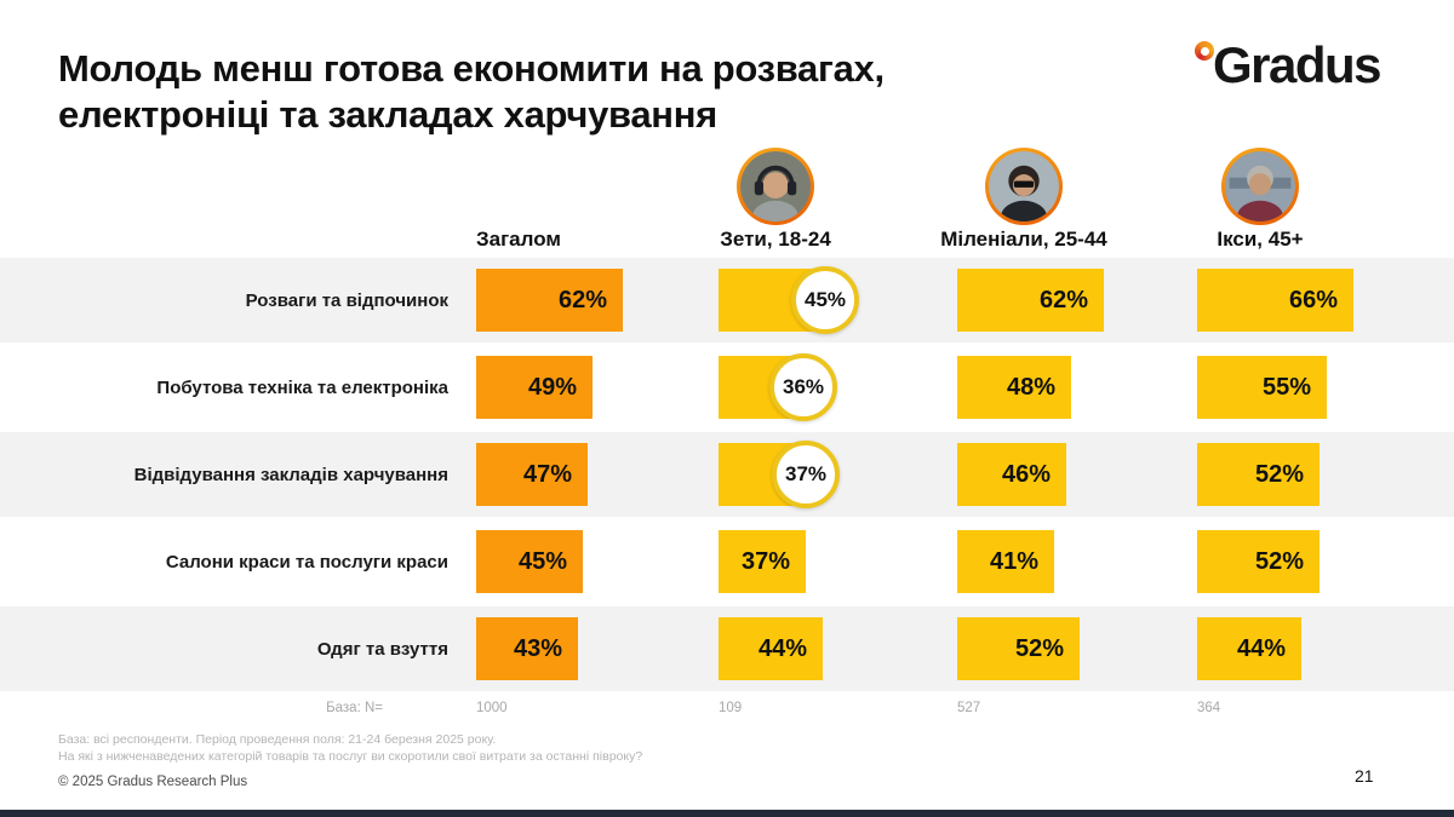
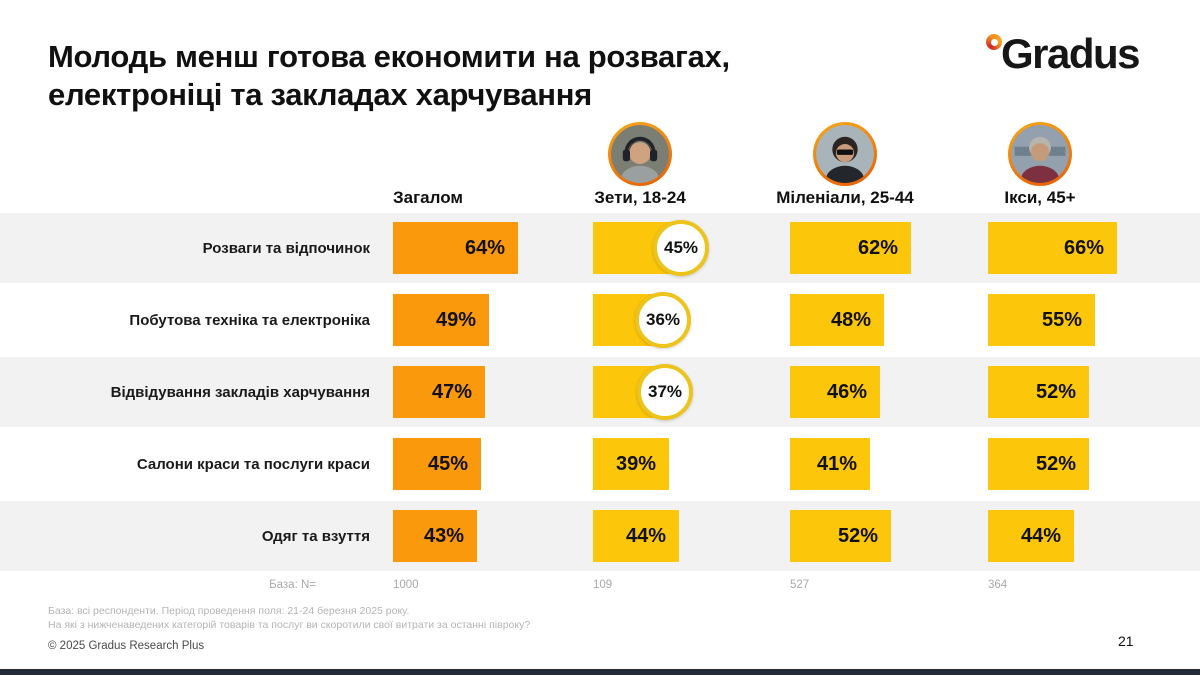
Загалом/Розваги та відпочинок: 62% -> 64%
Зети, 18-24/Салони краси та послуги краси: 37% -> 39%
